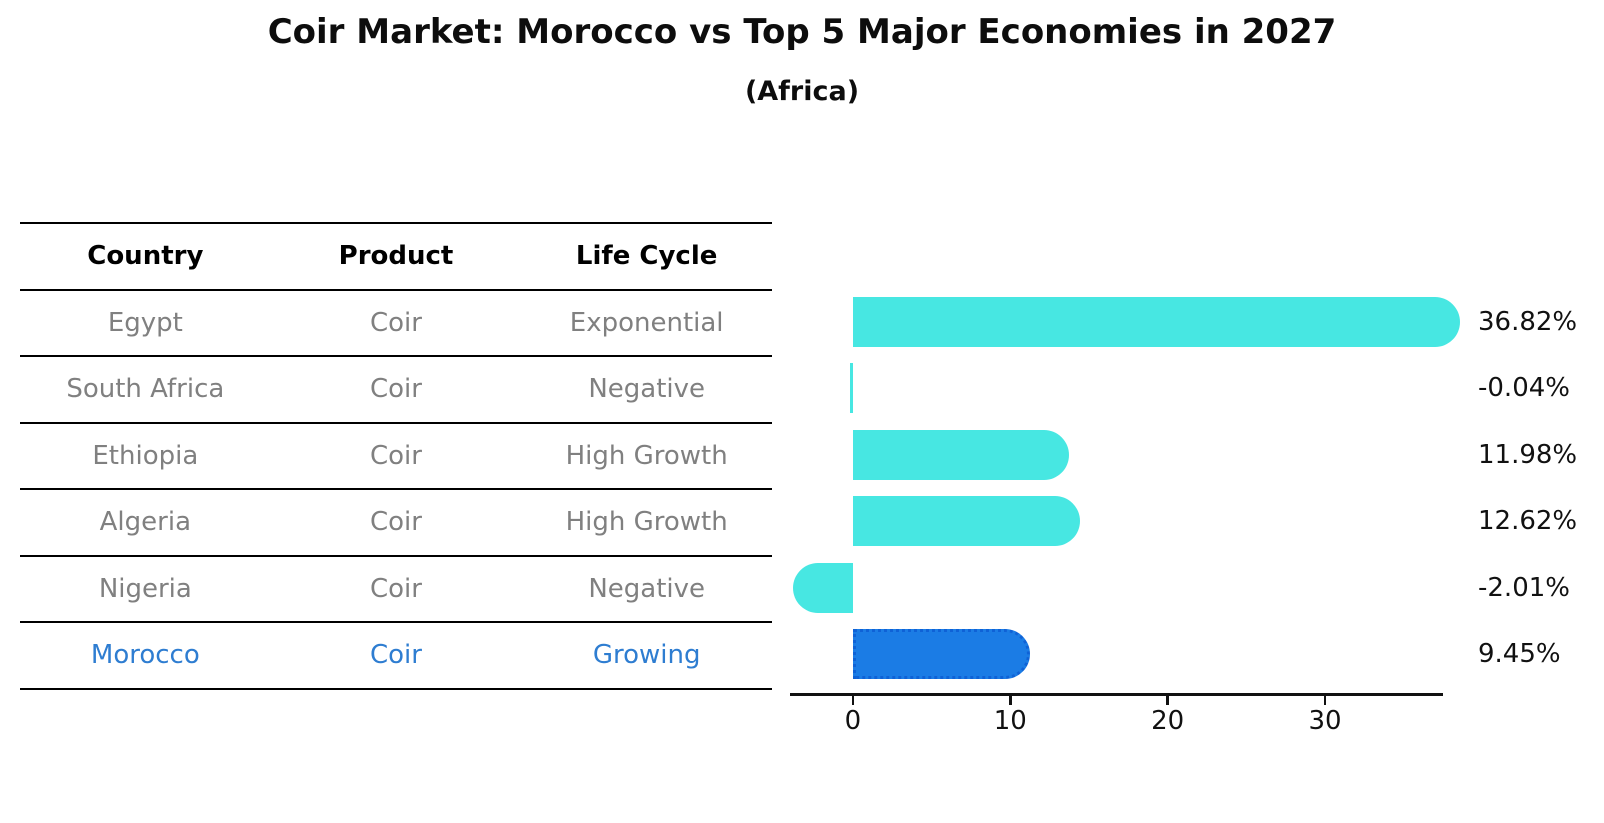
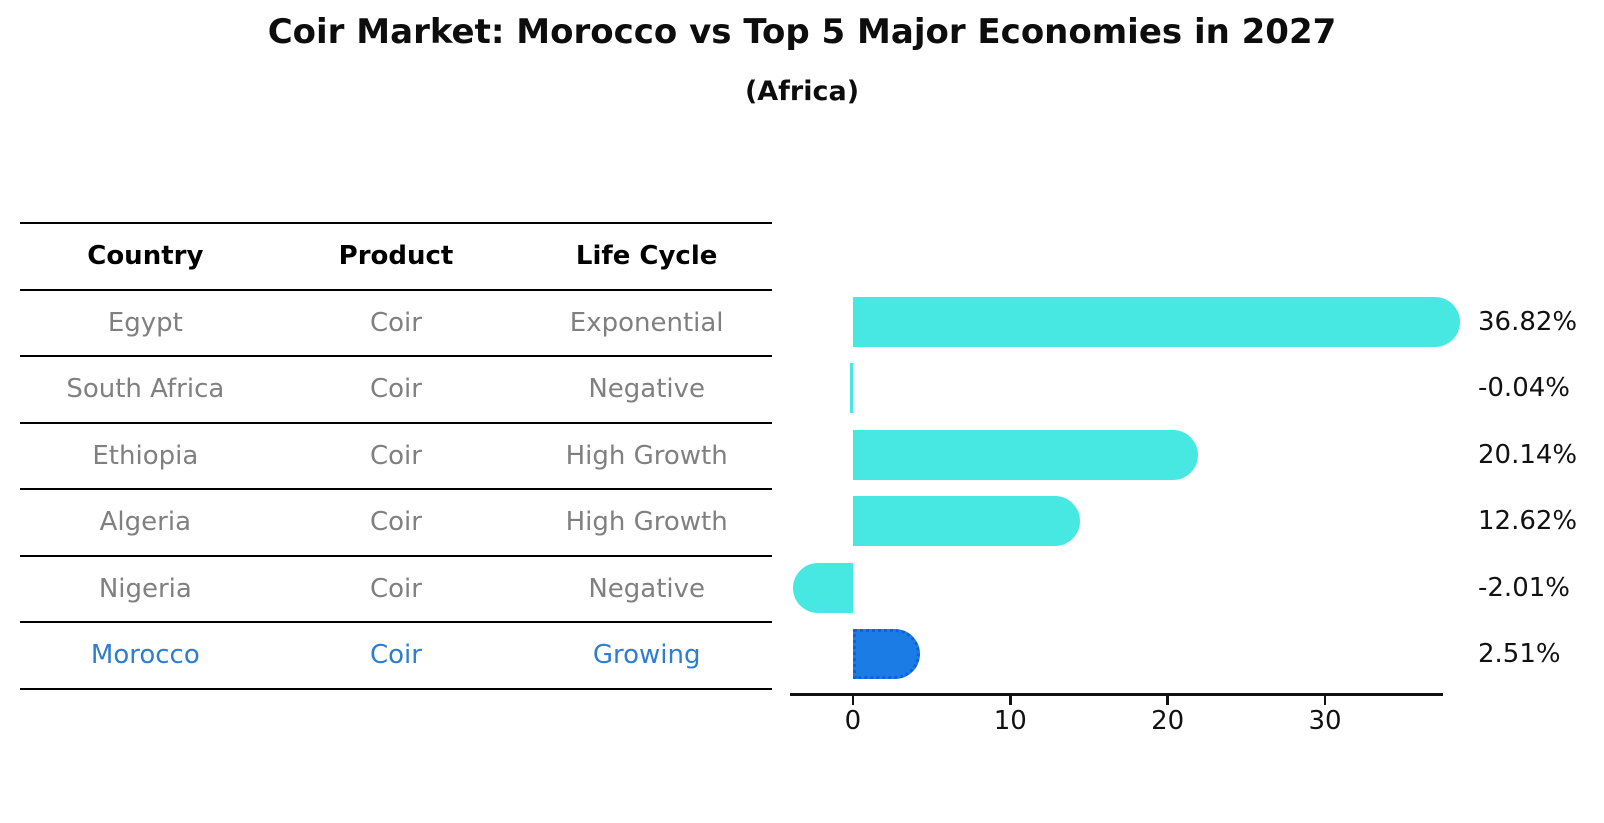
Ethiopia: 11.98% -> 20.14%
Morocco: 9.45% -> 2.51%
